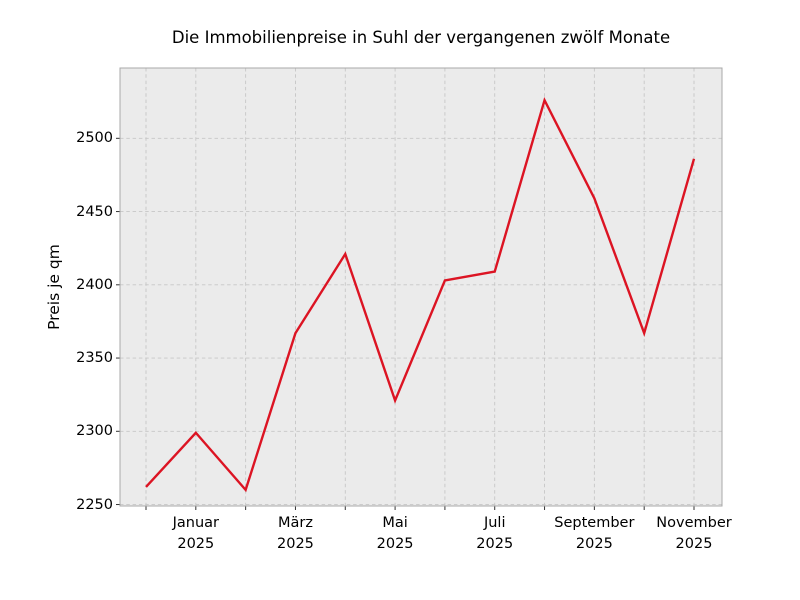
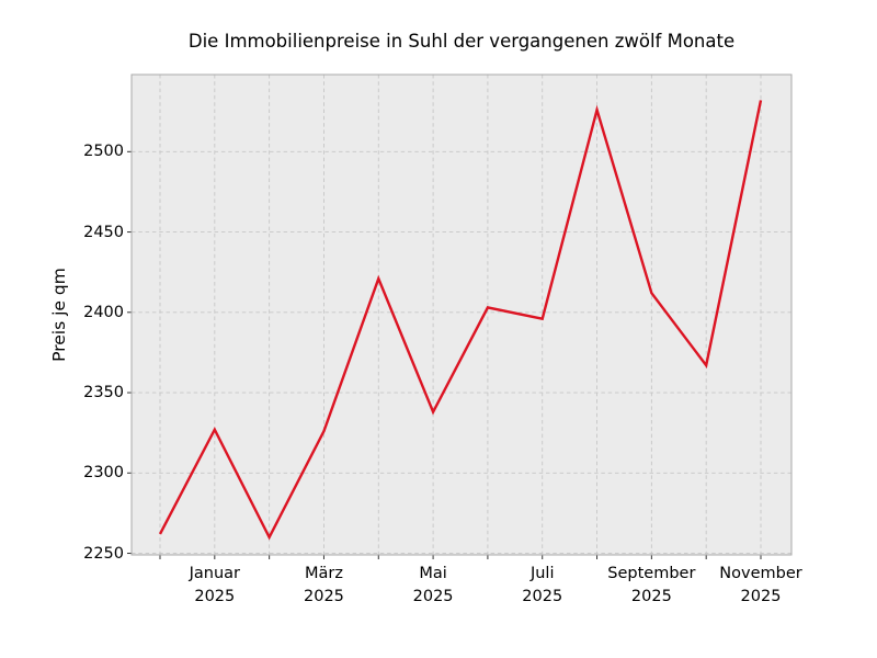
Januar 2025: 2299 -> 2327
März 2025: 2367 -> 2326
Mai 2025: 2321 -> 2338
Juli 2025: 2409 -> 2396
September 2025: 2459 -> 2412
November 2025: 2486 -> 2532
